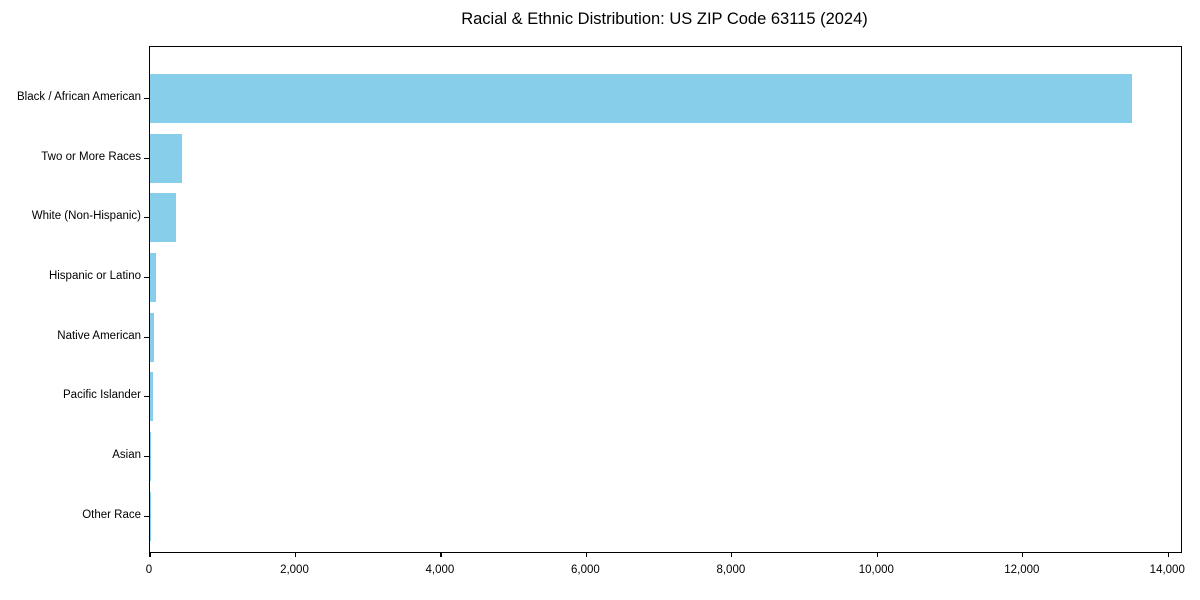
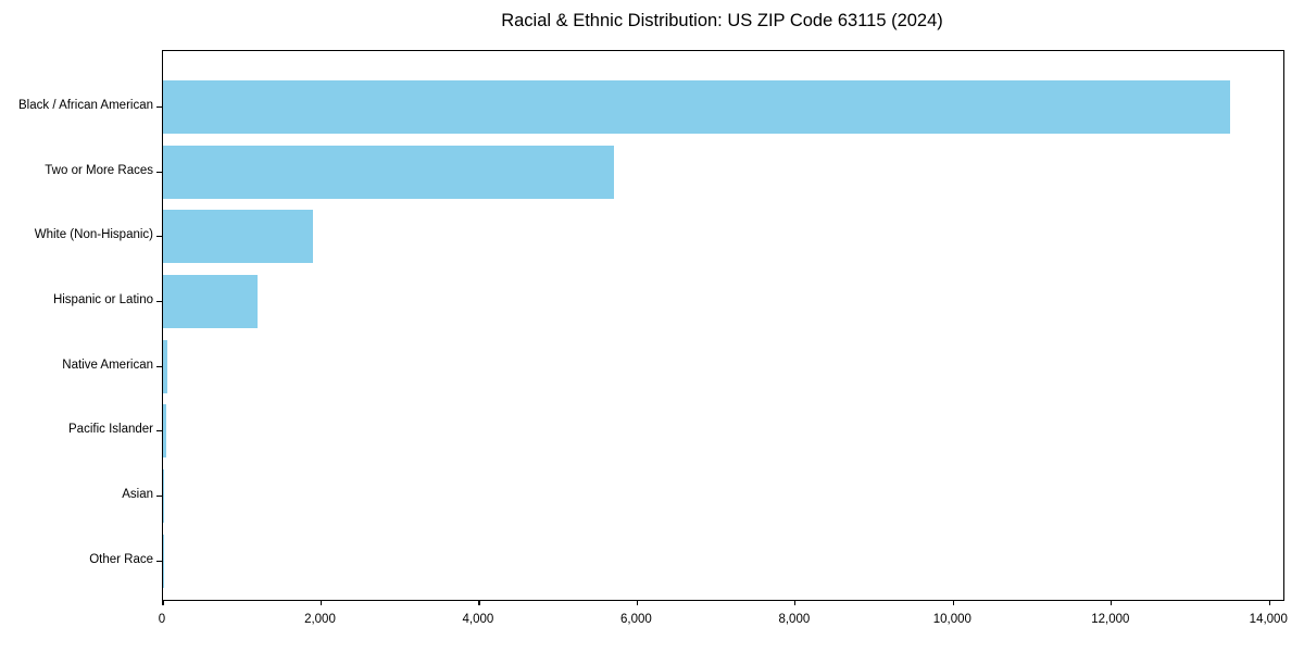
Two or More Races: 400 -> 5700
White (Non-Hispanic): 400 -> 1900
Hispanic or Latino: 100 -> 1200
